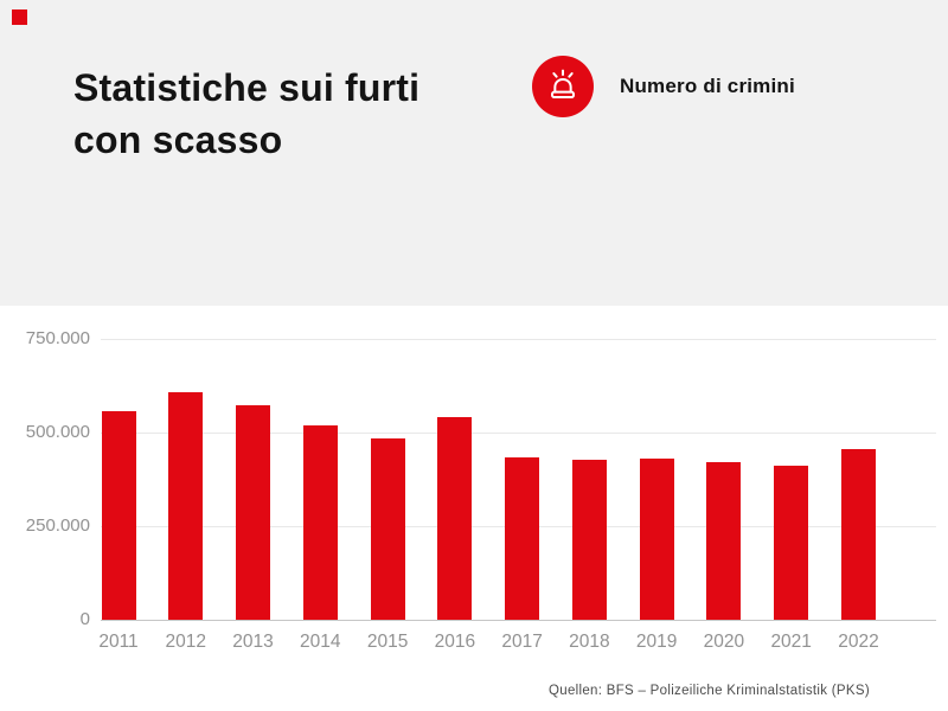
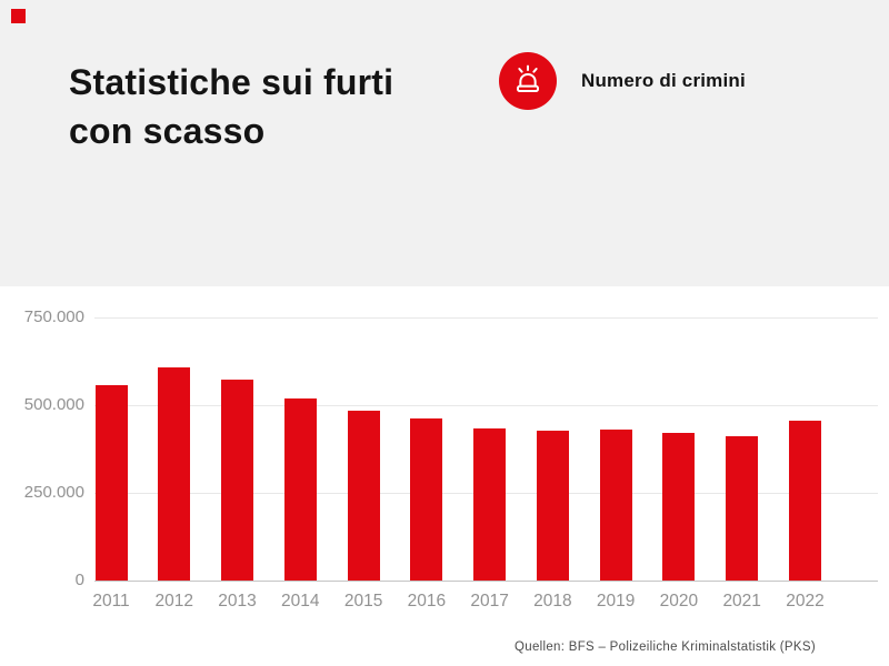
2016: 540000 -> 460000
